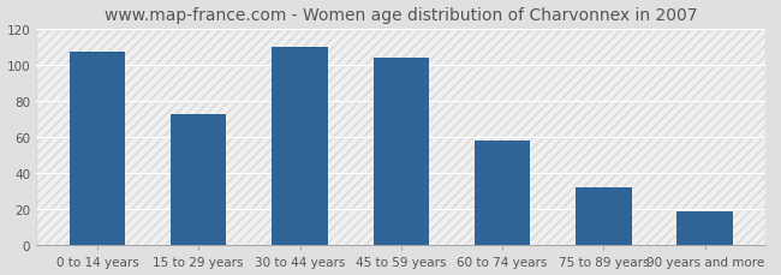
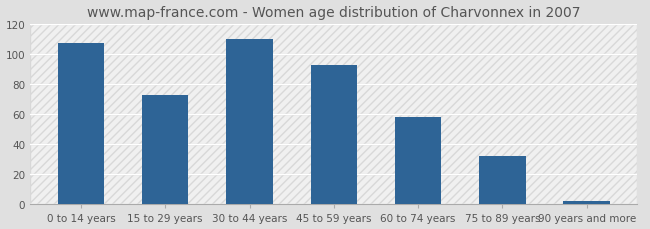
45 to 59 years: 104 -> 93
90 years and more: 19 -> 2
